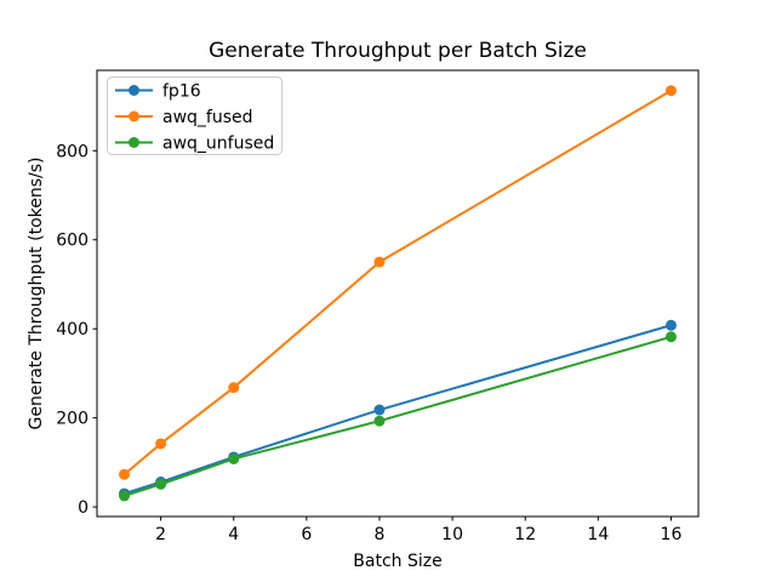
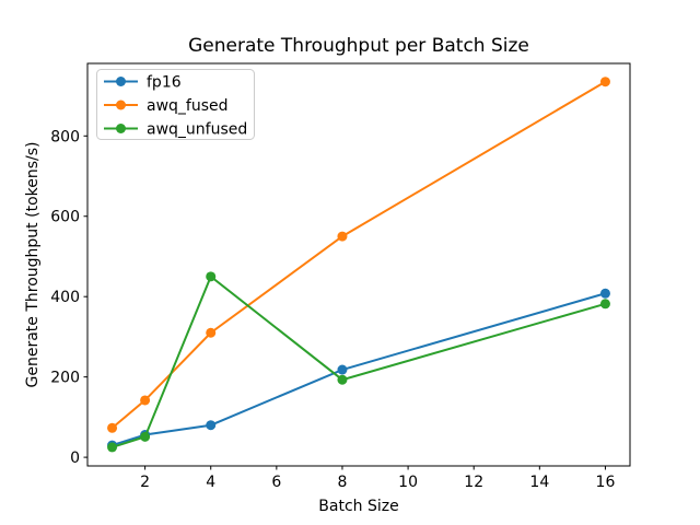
fp16/4: 110 -> 80
awq_fused/4: 270 -> 310
awq_unfused/4: 110 -> 450
